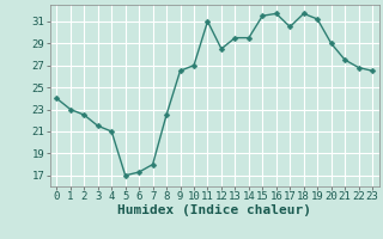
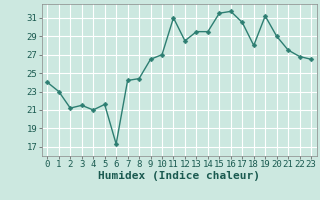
2: 22.5 -> 21.2
5: 17.0 -> 21.6
7: 18.0 -> 24.2
8: 22.5 -> 24.4
18: 31.7 -> 28.0
